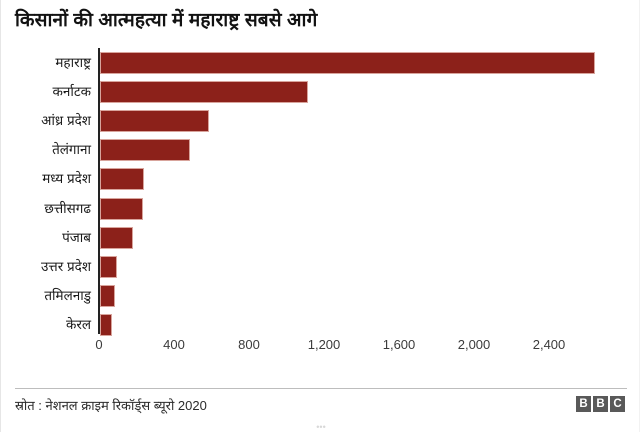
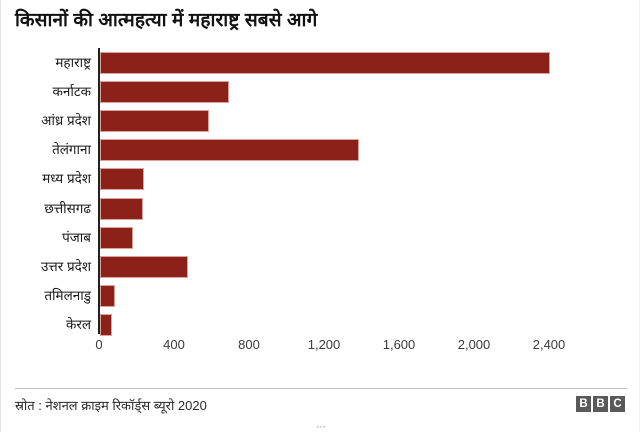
महाराष्ट्र: 2640 -> 2400
कर्नाटक: 1110 -> 690
तेलंगाना: 480 -> 1380
उत्तर प्रदेश: 90 -> 470
